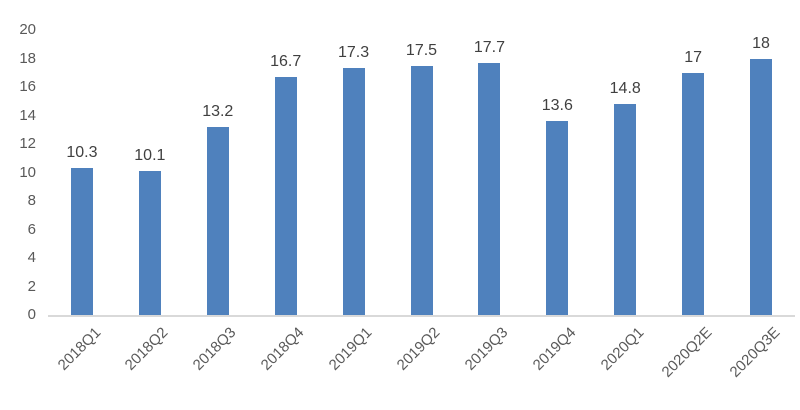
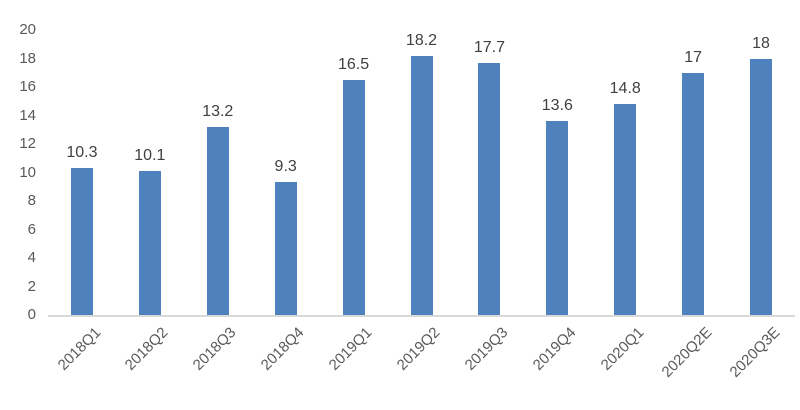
2018Q4: 16.7 -> 9.3
2019Q1: 17.3 -> 16.5
2019Q2: 17.5 -> 18.2
